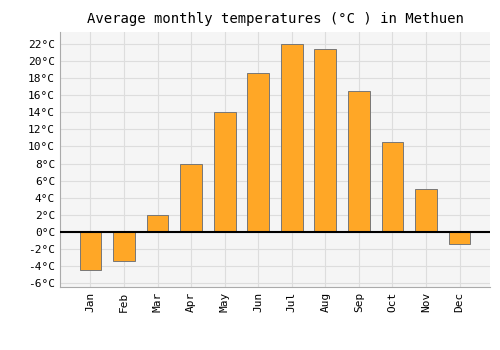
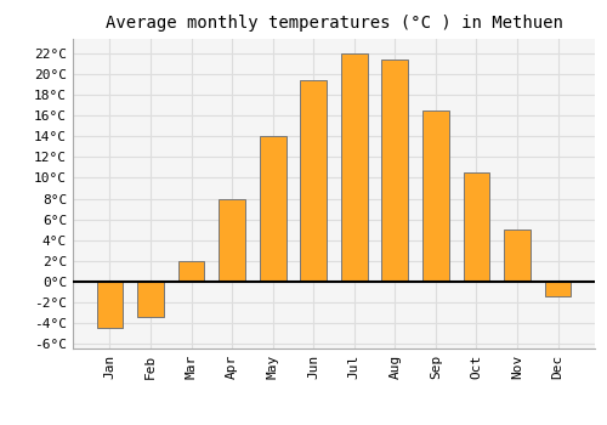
Jun: 18.6°C -> 19.5°C
